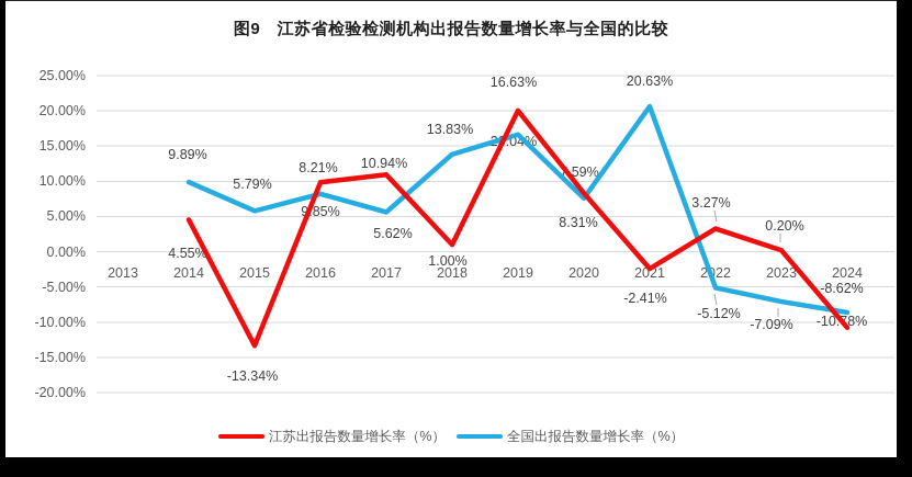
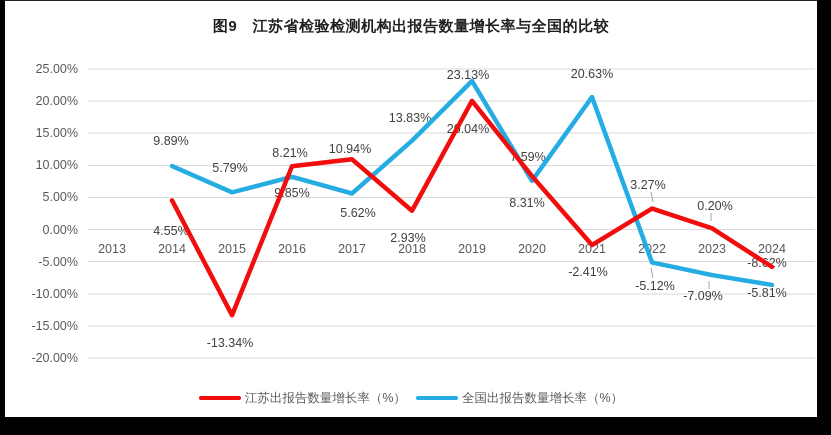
江苏出报告数量增长率（%）/2018: 1.00% -> 2.93%
全国出报告数量增长率（%）/2019: 16.63% -> 23.13%
江苏出报告数量增长率（%）/2024: -10.78% -> -5.81%
